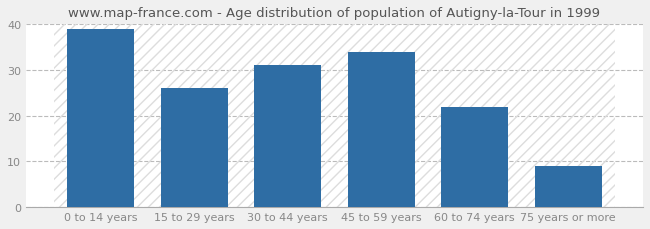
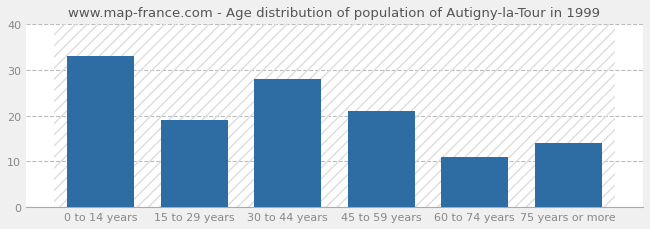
0 to 14 years: 39 -> 33
15 to 29 years: 26 -> 19
30 to 44 years: 31 -> 28
45 to 59 years: 34 -> 21
60 to 74 years: 22 -> 11
75 years or more: 9 -> 14
